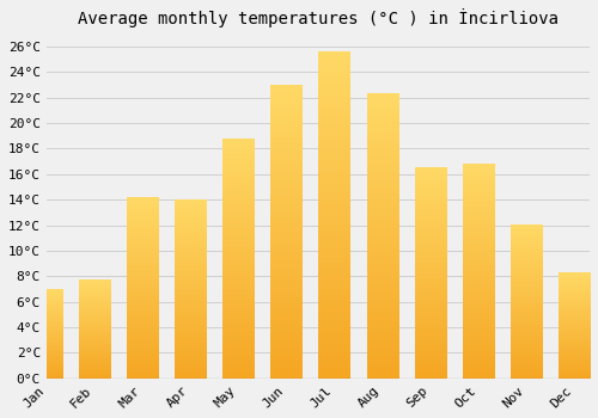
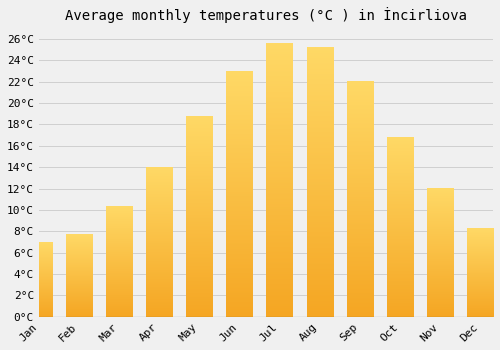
Mar: 14.2°C -> 10.3°C
Aug: 22.3°C -> 25.2°C
Sep: 16.5°C -> 22.0°C
